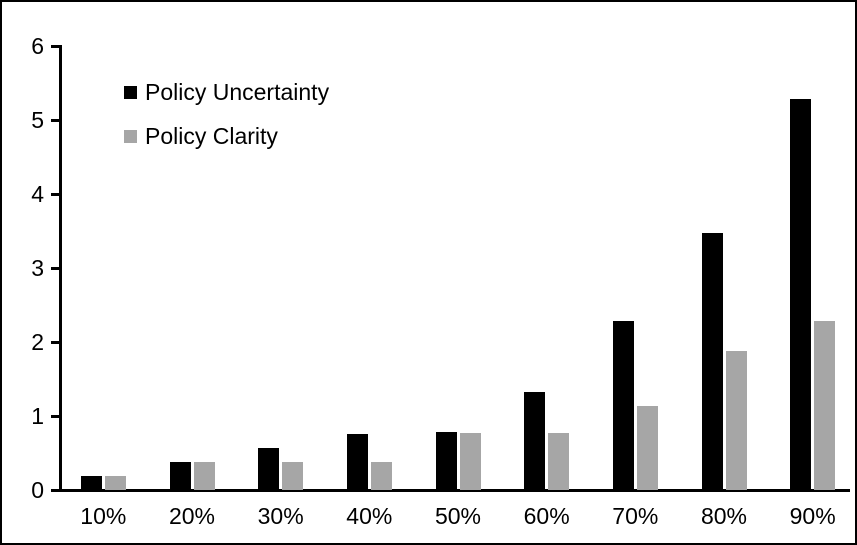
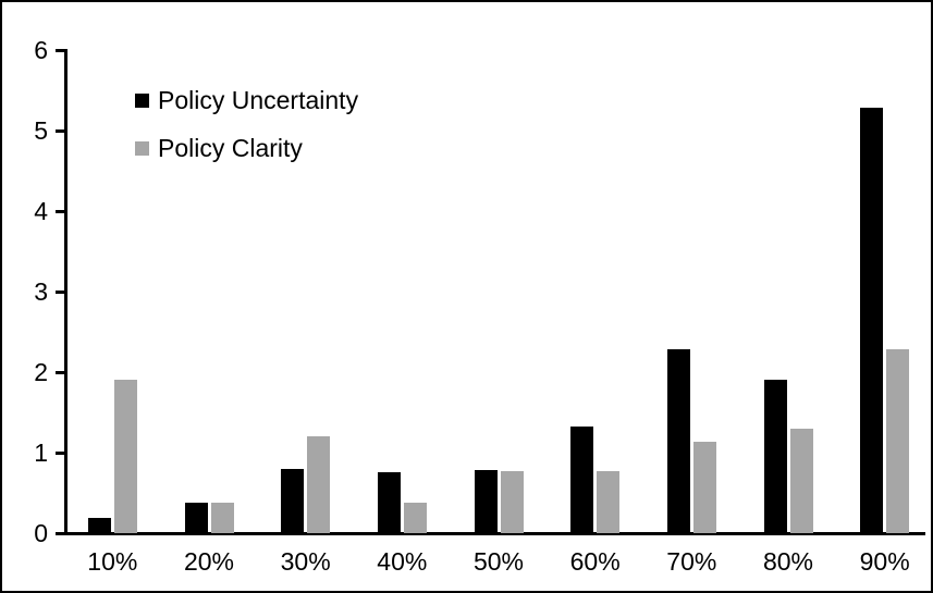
Policy Clarity/10%: 0.2 -> 1.9
Policy Uncertainty/30%: 0.6 -> 0.8
Policy Clarity/30%: 0.4 -> 1.2
Policy Uncertainty/80%: 3.5 -> 1.9
Policy Clarity/80%: 1.9 -> 1.3
